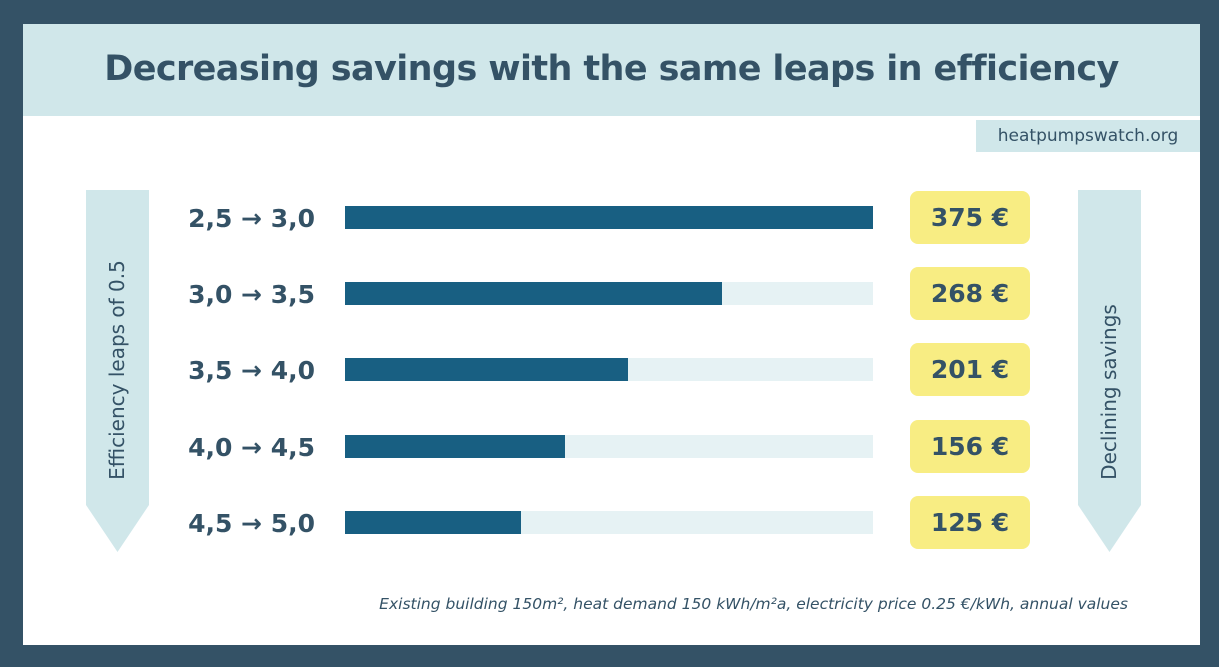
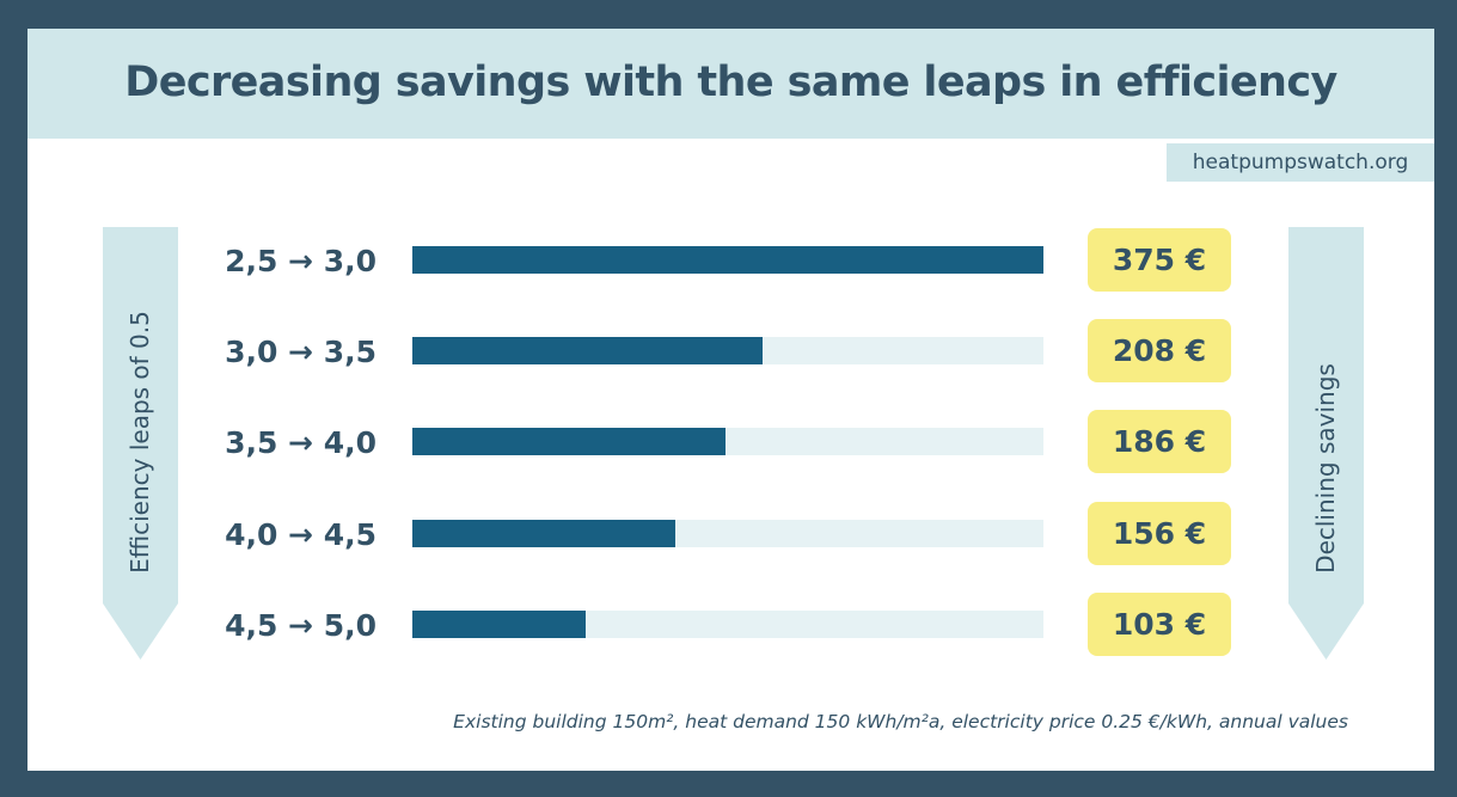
3,0 → 3,5: 268 -> 208
3,5 → 4,0: 201 -> 186
4,5 → 5,0: 125 -> 103
